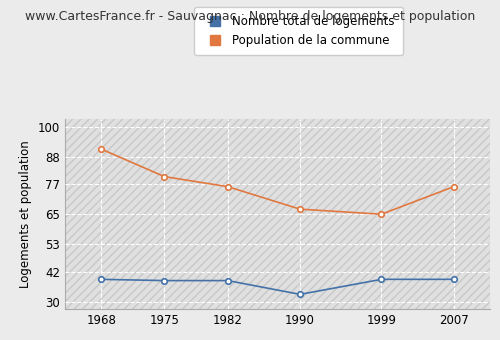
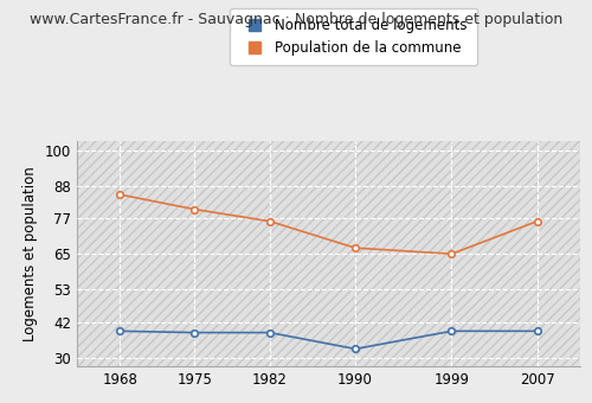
Population de la commune/1968: 91 -> 85
